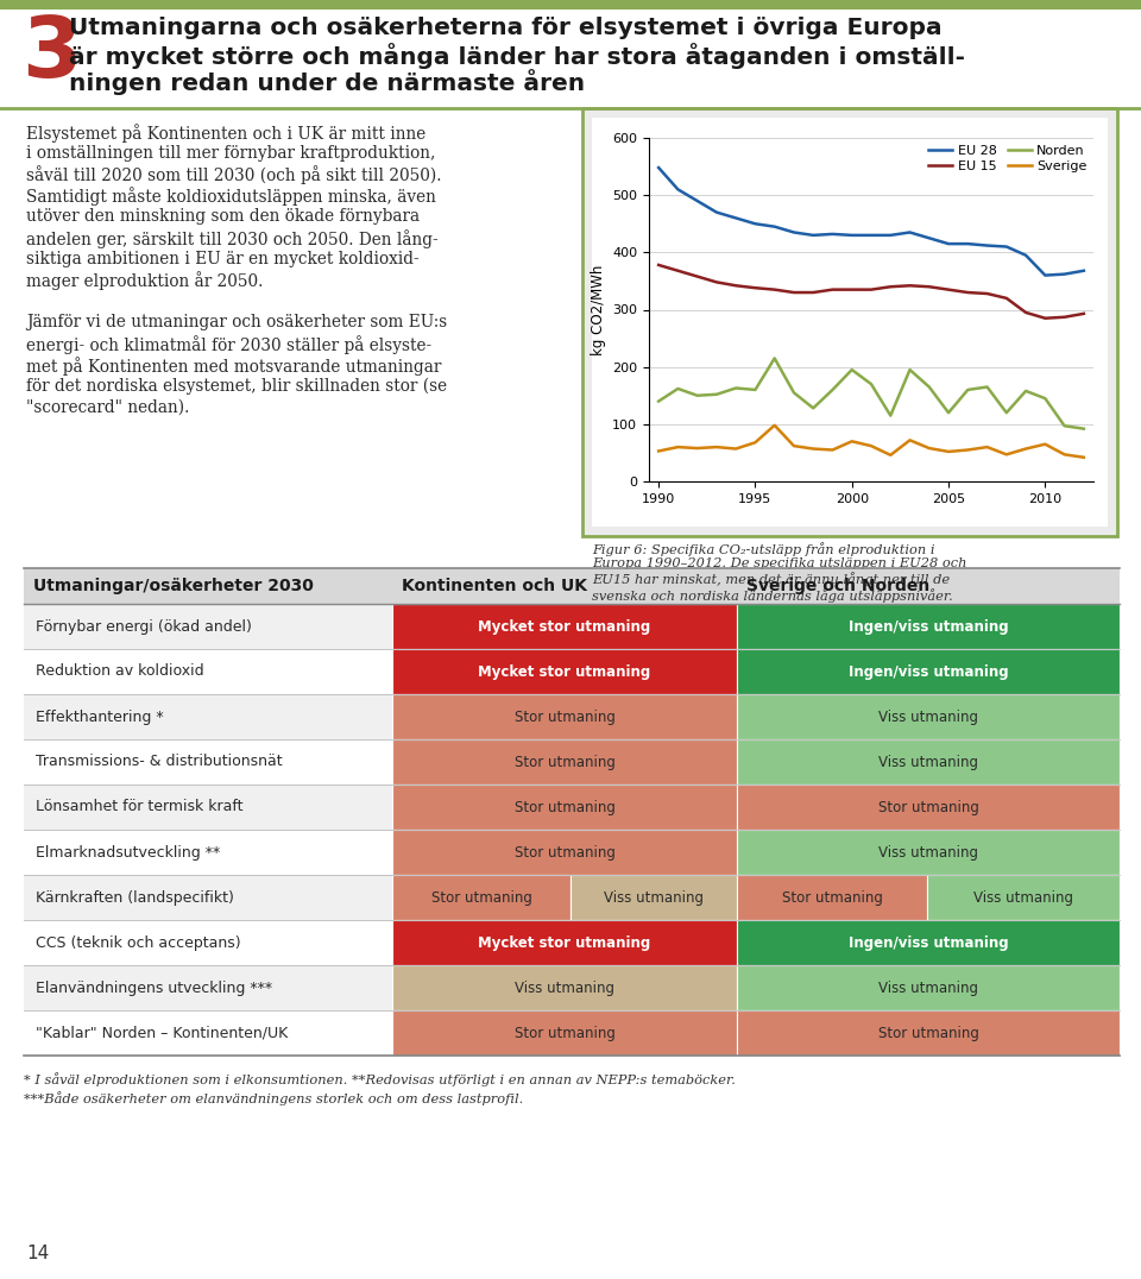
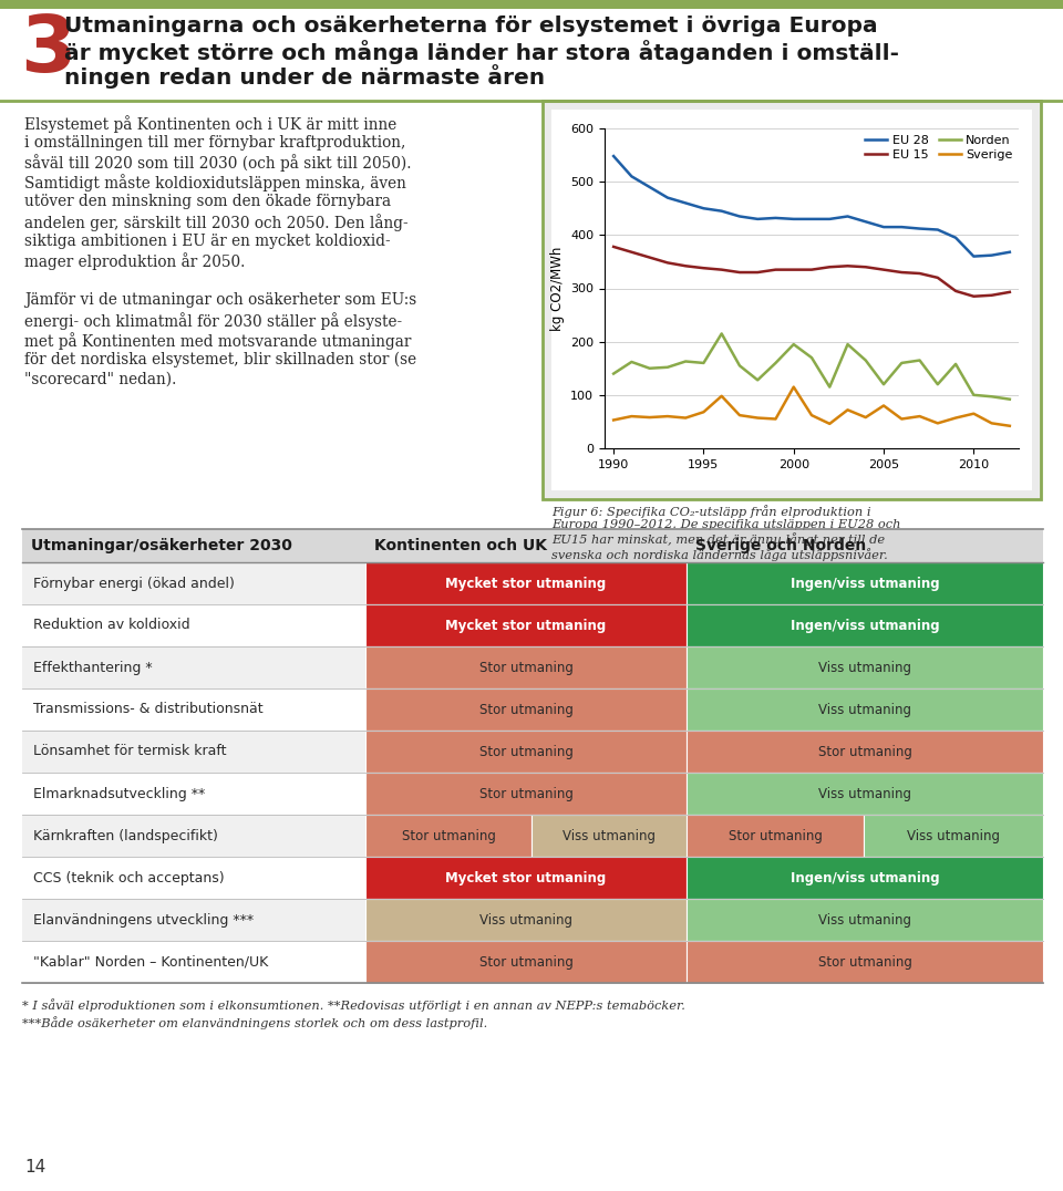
Sverige/2000: 70 -> 115
Sverige/2005: 52 -> 80
Norden/2010: 145 -> 100
